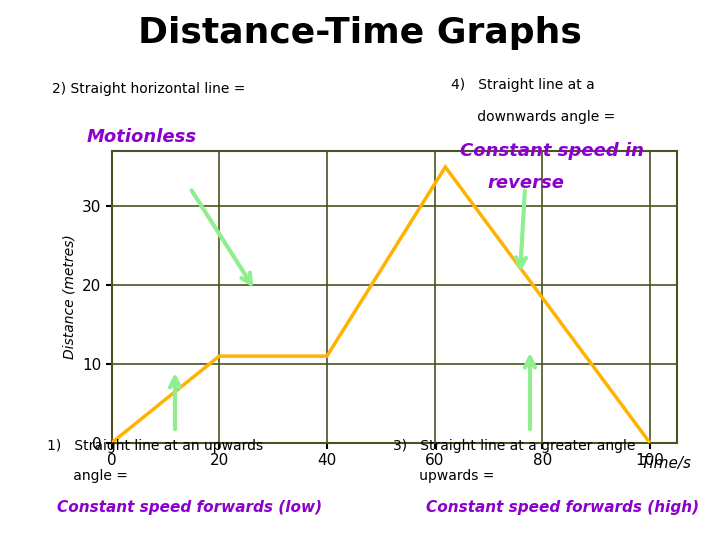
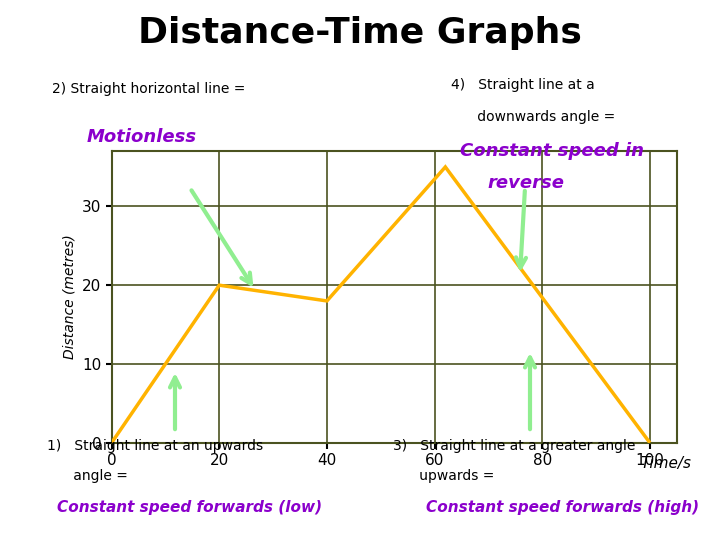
20: 11 -> 20
40: 11 -> 18
